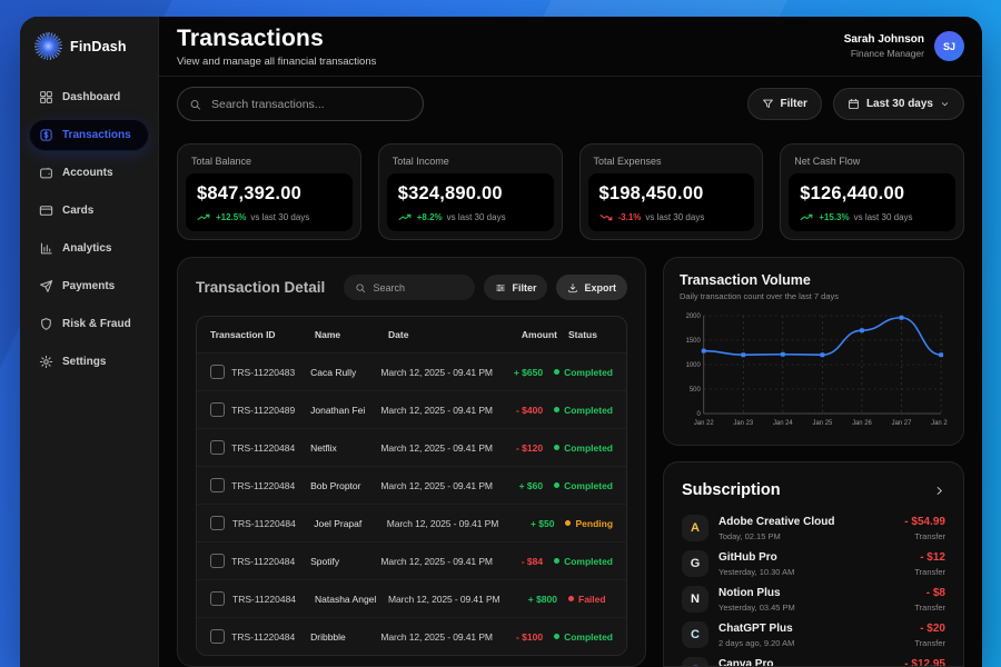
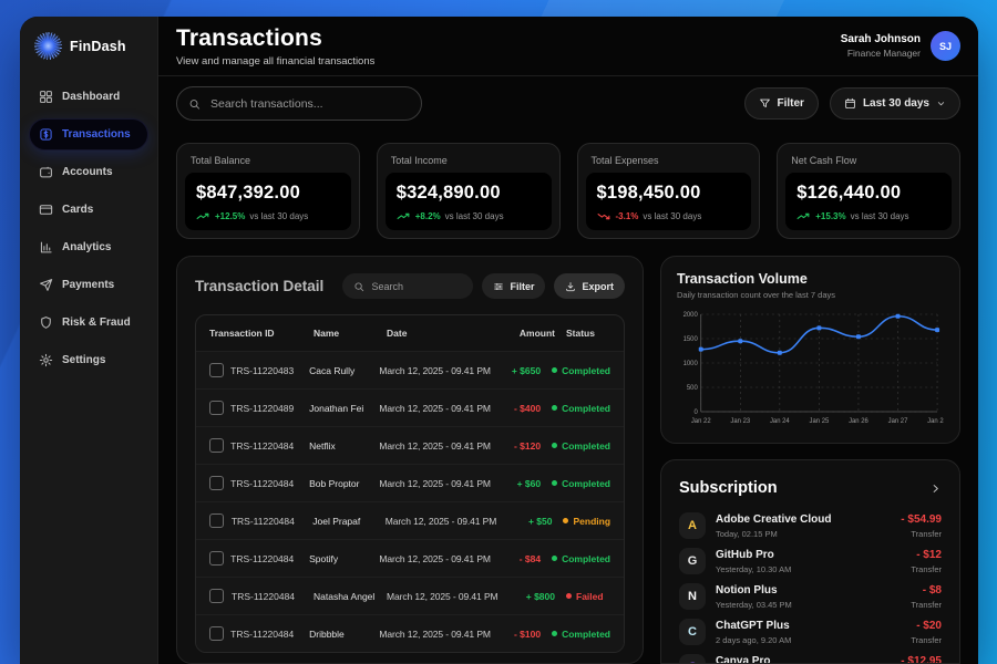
Jan 23: 1200 -> 1400
Jan 25: 1200 -> 1700
Jan 26: 1700 -> 1500
Jan 28: 1200 -> 1700
